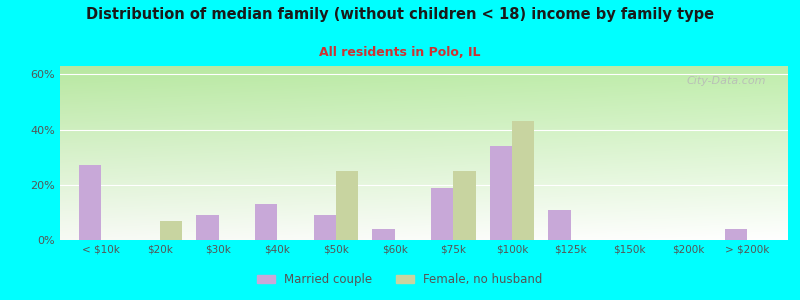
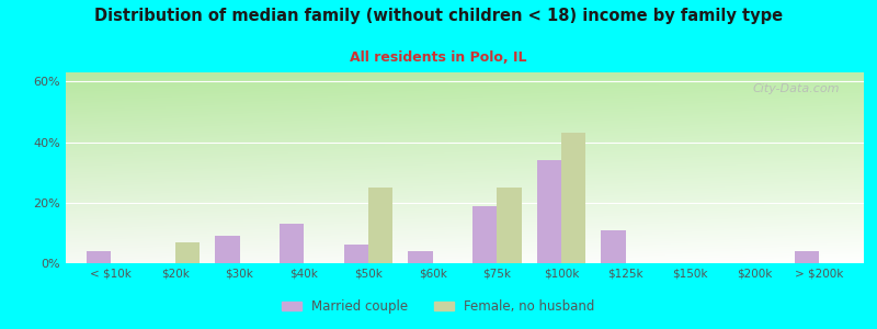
Married couple/< $10k: 27% -> 4%
Married couple/$50k: 9% -> 6%
